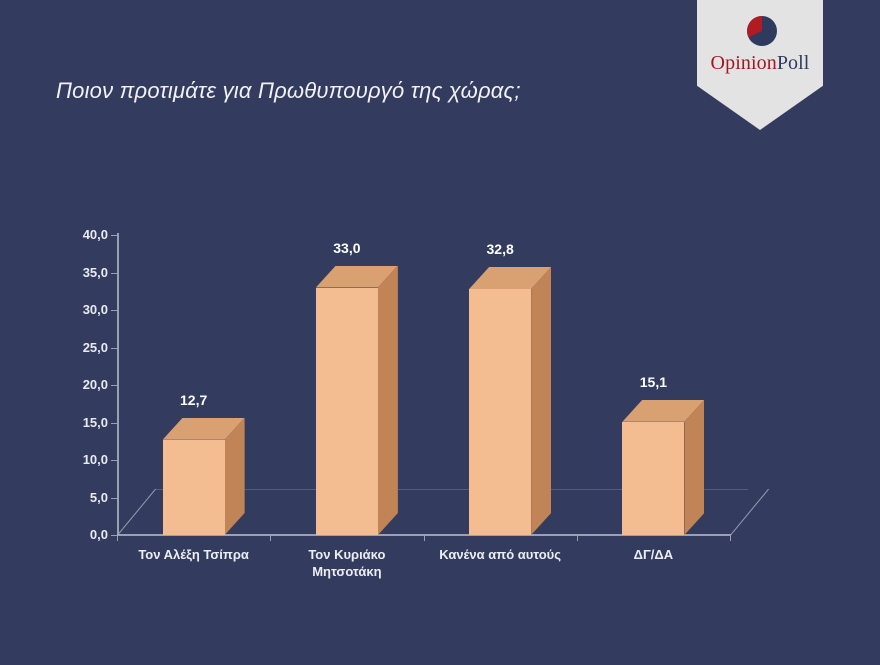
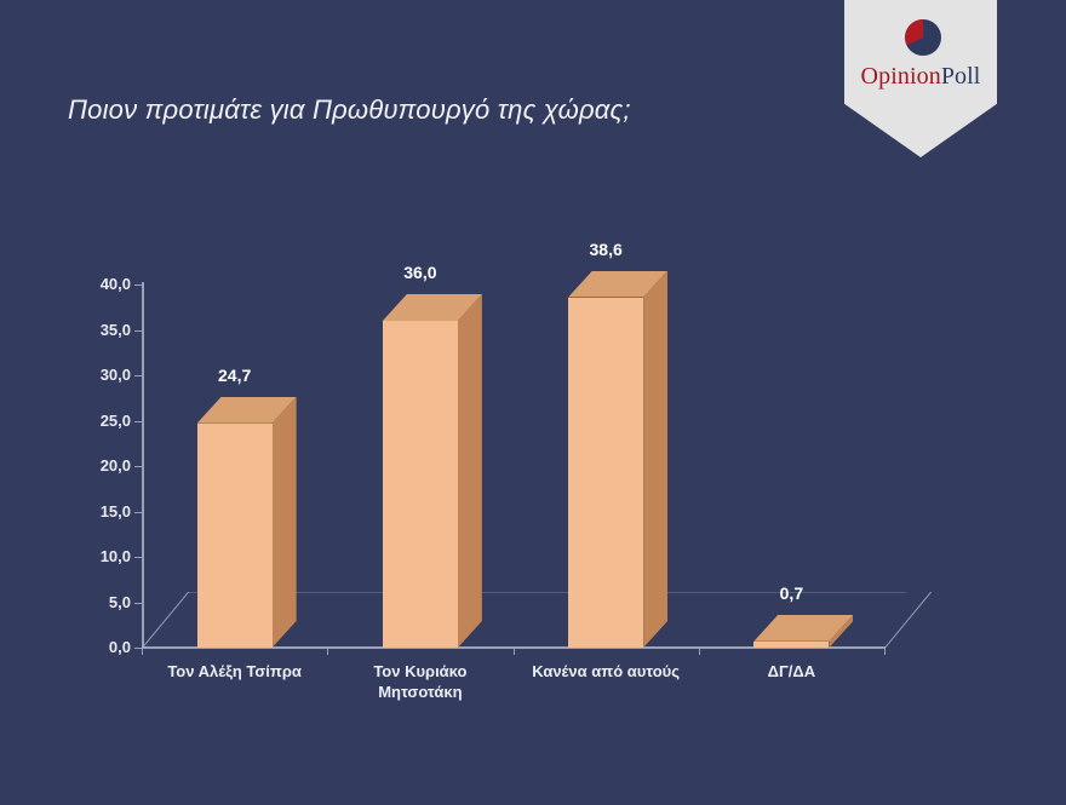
Τον Αλέξη Τσίπρα: 12,7 -> 24,7
Τον Κυριάκο Μητσοτάκη: 33,0 -> 36,0
Κανένα από αυτούς: 32,8 -> 38,6
ΔΓ/ΔΑ: 15,1 -> 0,7
